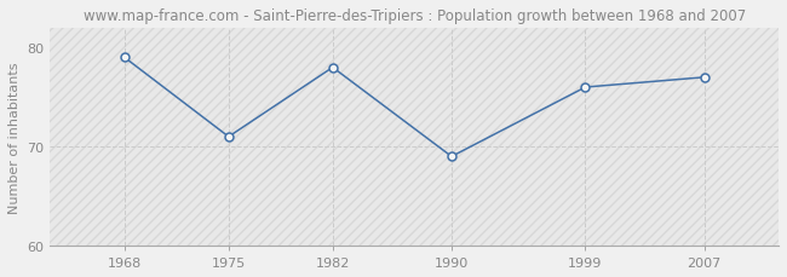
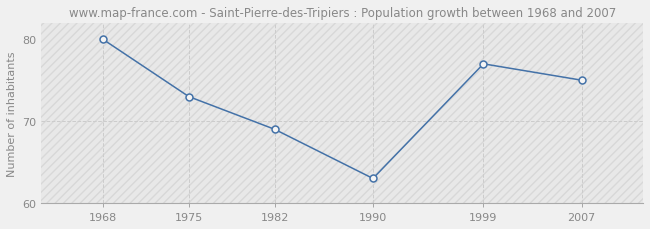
1968: 79 -> 80
1975: 71 -> 73
1982: 78 -> 69
1990: 69 -> 63
1999: 76 -> 77
2007: 77 -> 75
